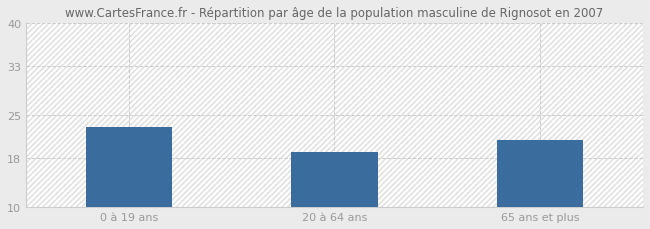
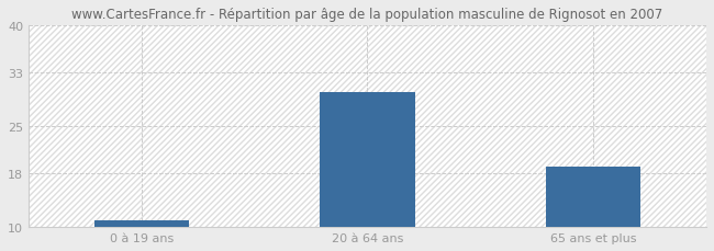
0 à 19 ans: 23 -> 11
20 à 64 ans: 19 -> 30
65 ans et plus: 21 -> 19
